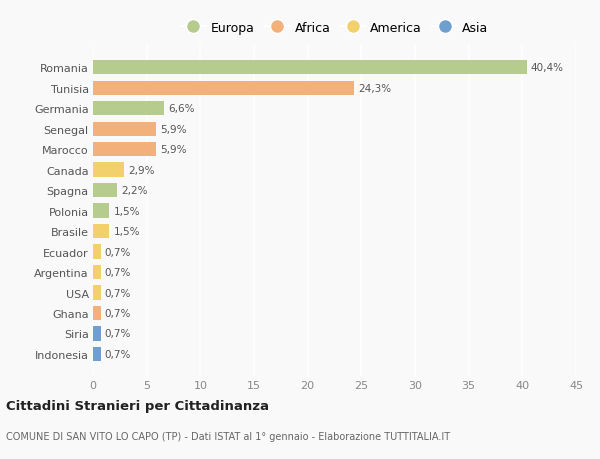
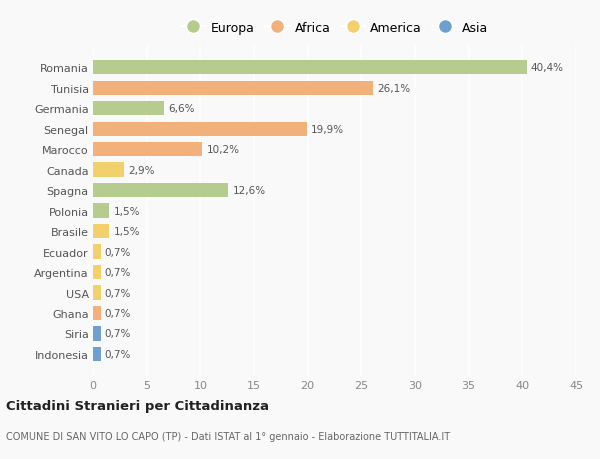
Tunisia: 24,3% -> 26,1%
Senegal: 5,9% -> 19,9%
Marocco: 5,9% -> 10,2%
Spagna: 2,2% -> 12,6%
